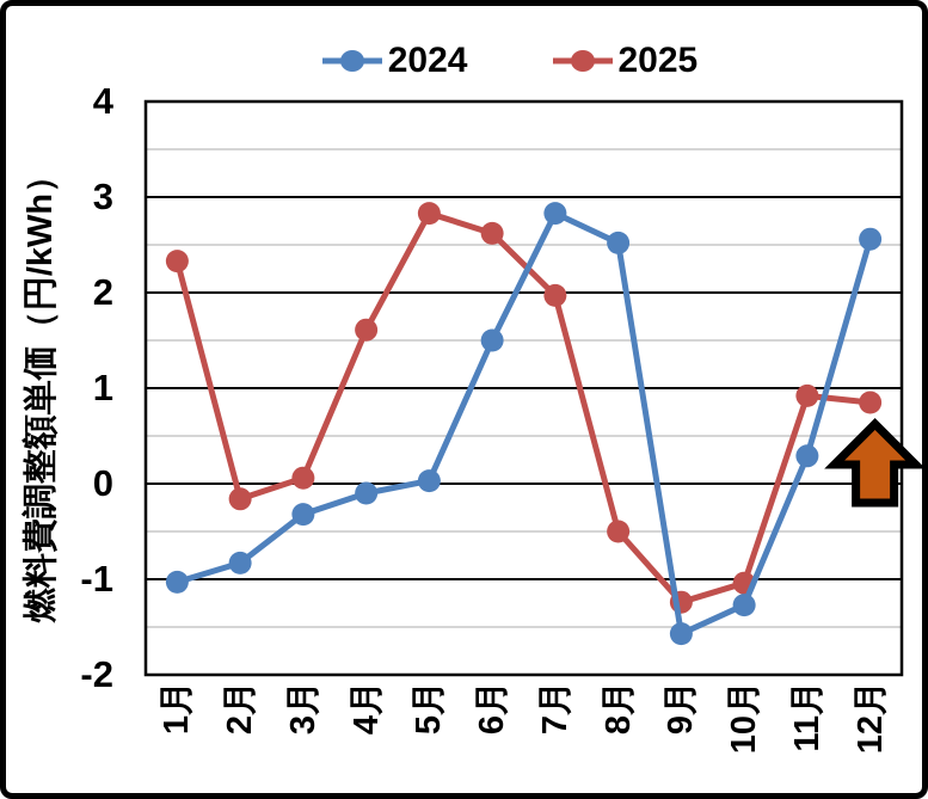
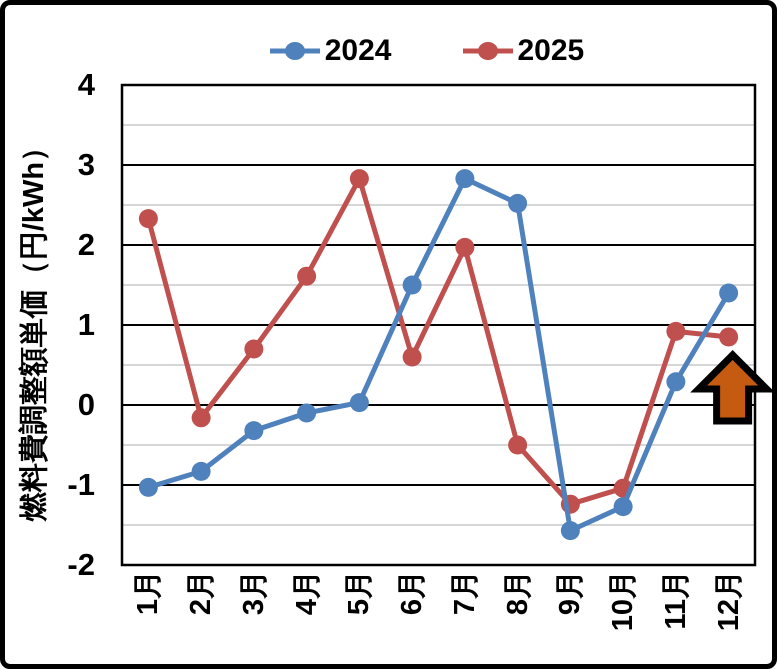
2025/3月: 0.1 -> 0.7
2025/6月: 2.6 -> 0.6
2024/12月: 2.6 -> 1.4
